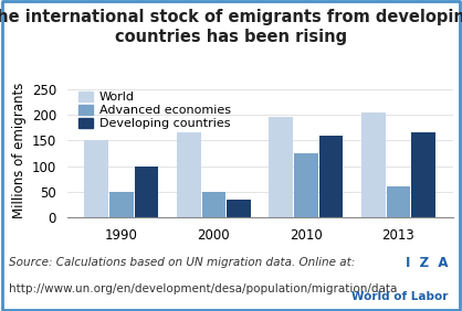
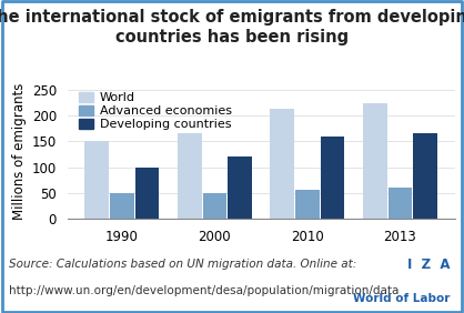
Developing countries/2000: 35 -> 122
World/2010: 195 -> 213
Advanced economies/2010: 125 -> 57
World/2013: 205 -> 224
